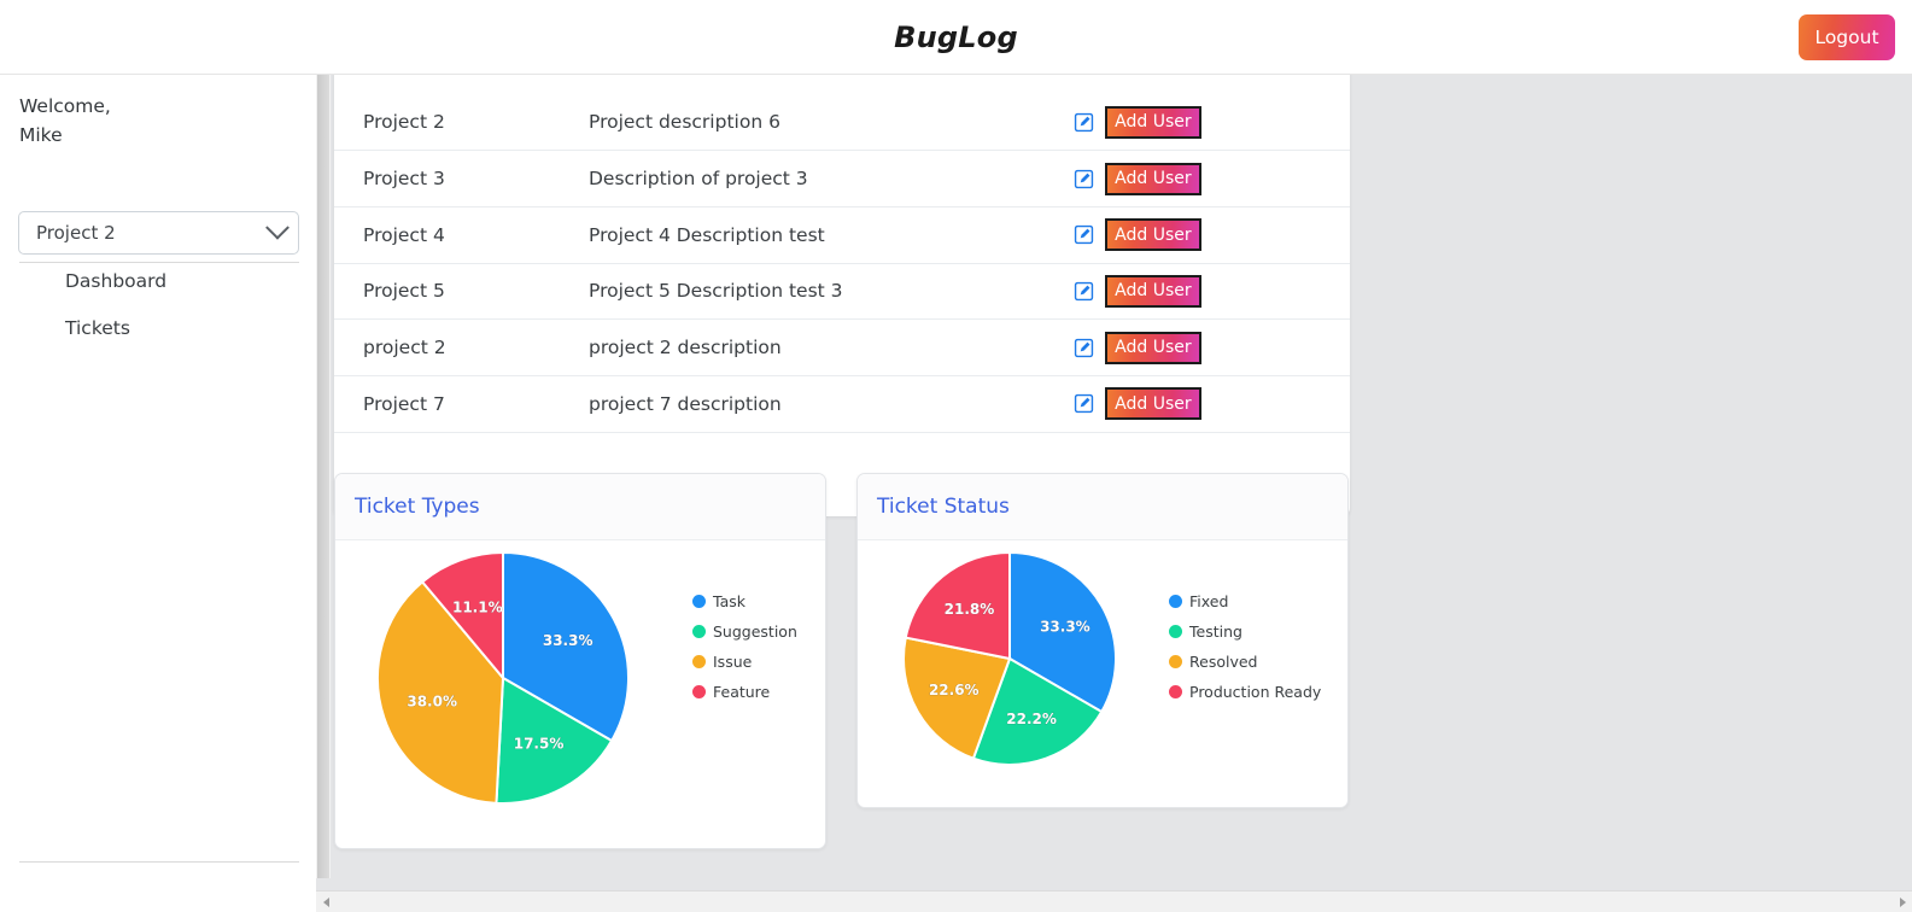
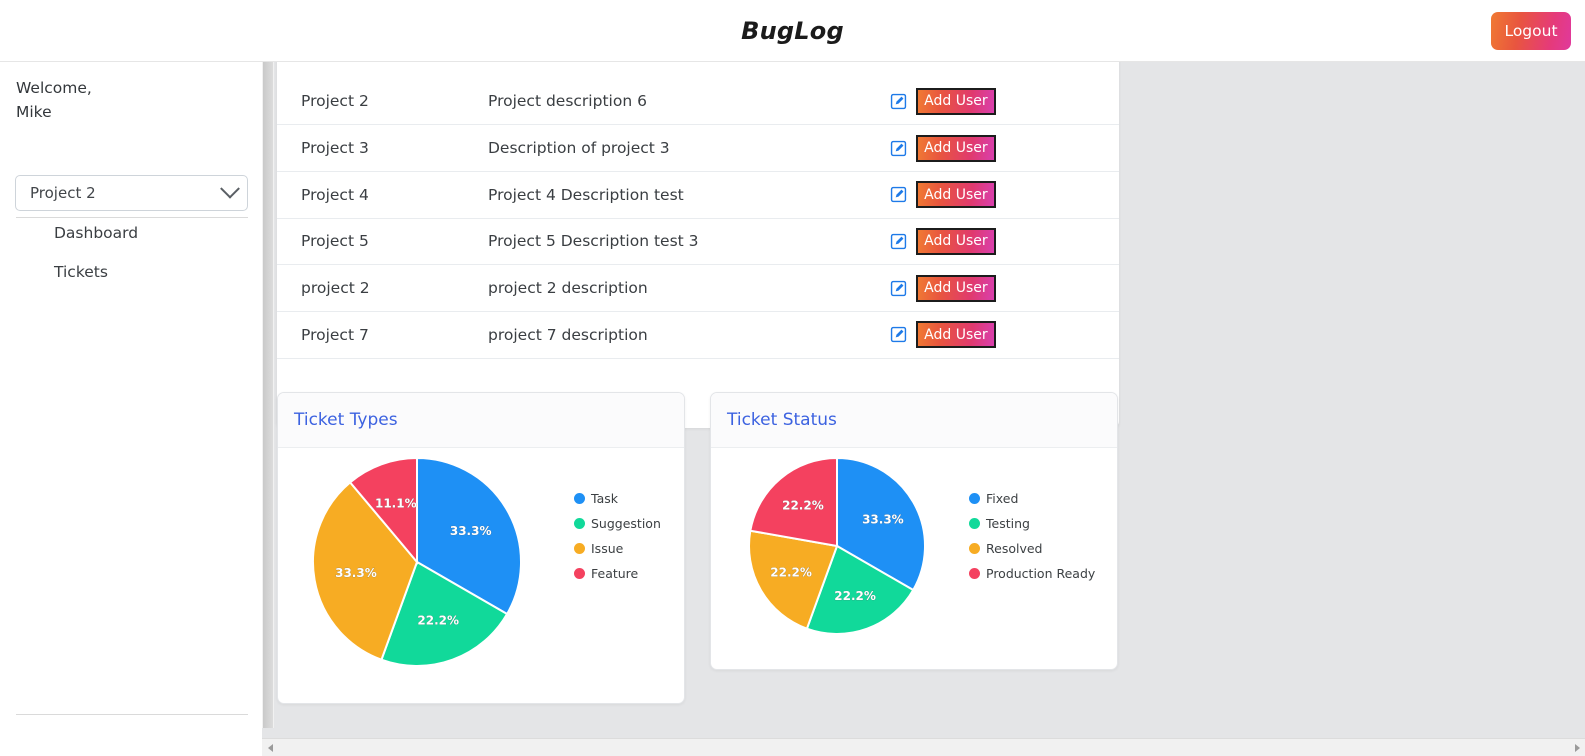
Ticket Types/Suggestion: 17.5% -> 22.2%
Ticket Types/Issue: 38.0% -> 33.3%
Ticket Status/Resolved: 22.6% -> 22.2%
Ticket Status/Production Ready: 21.8% -> 22.2%
